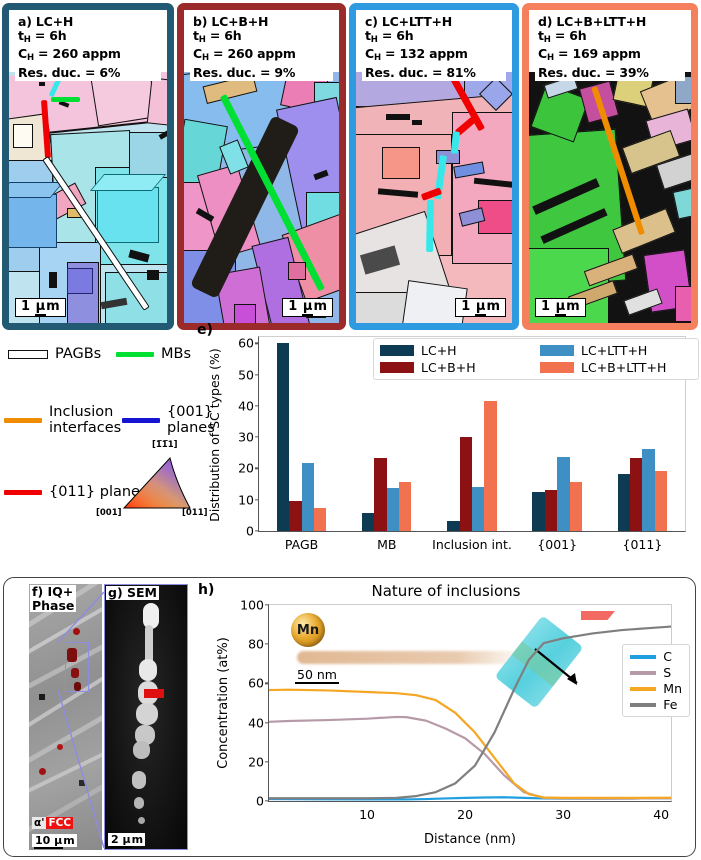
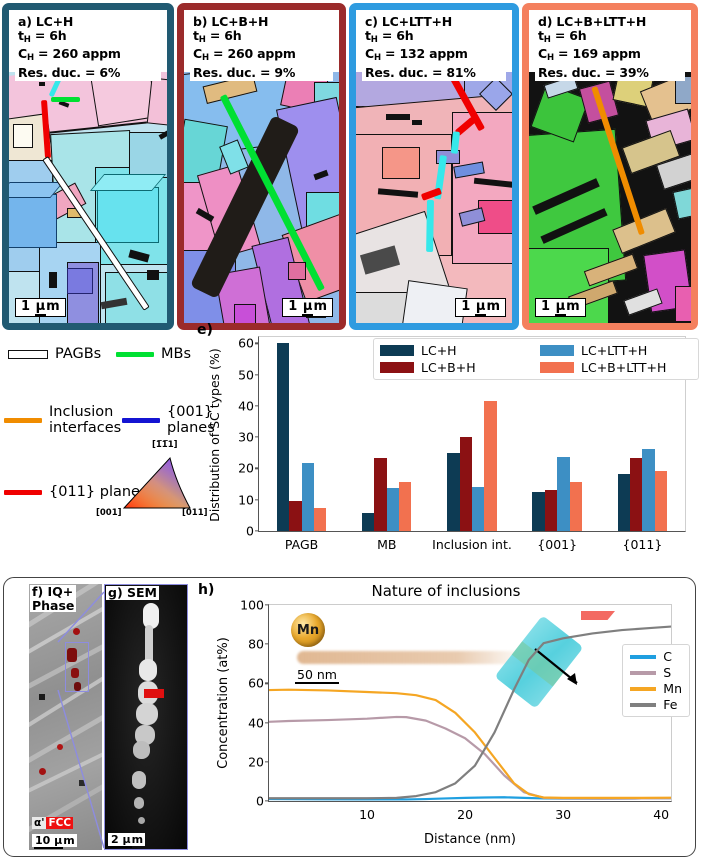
LC+H/Inclusion int.: 3 -> 25
